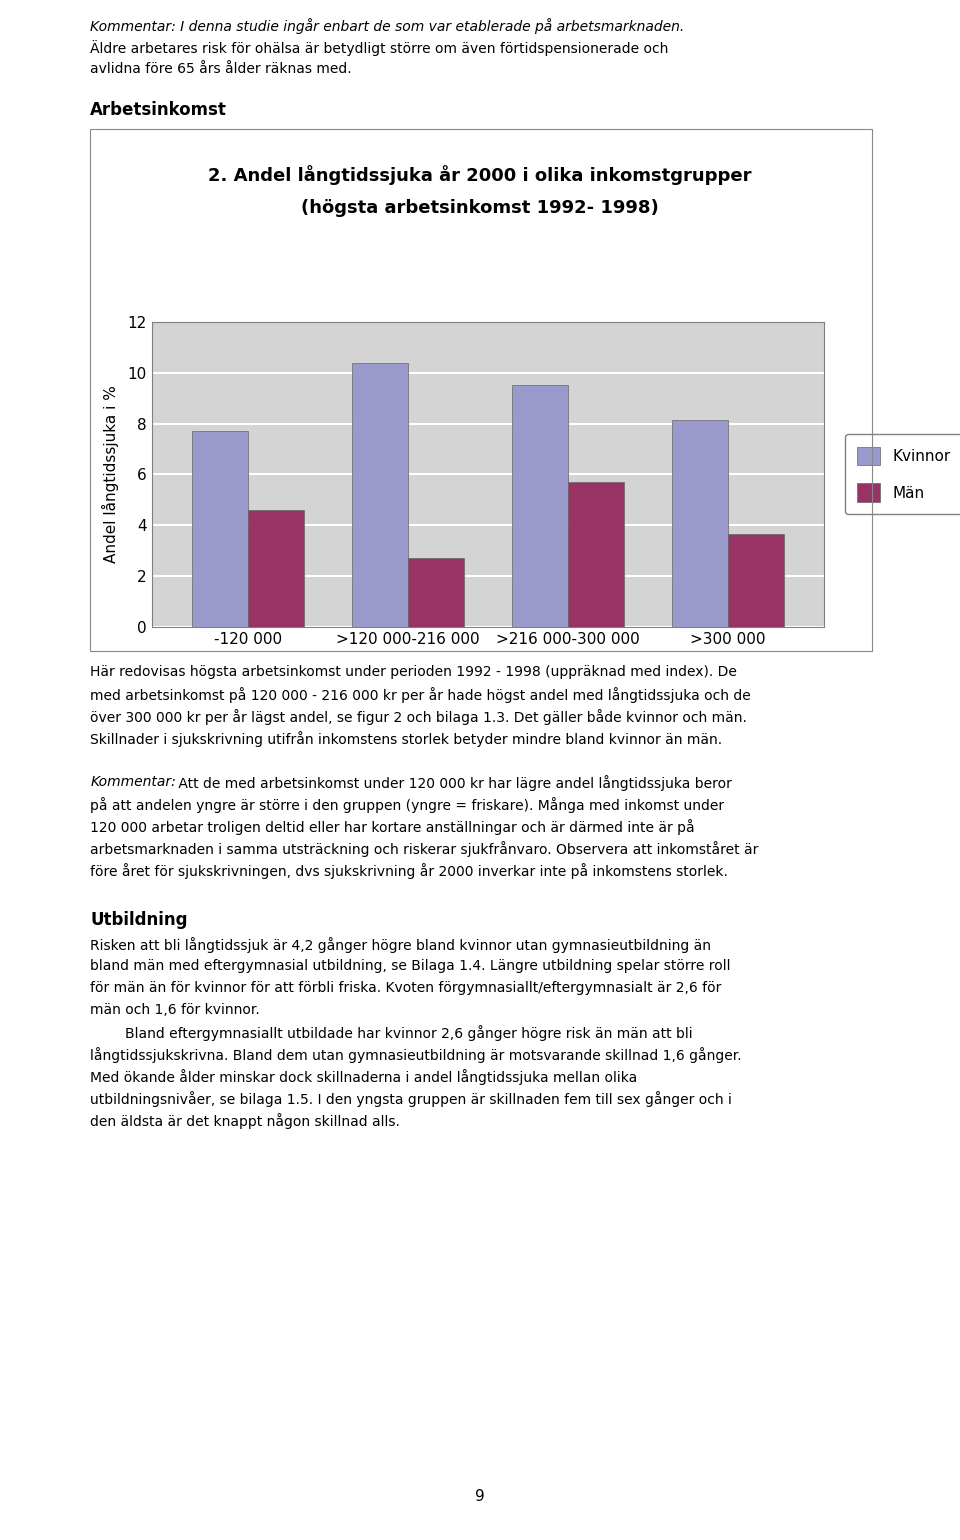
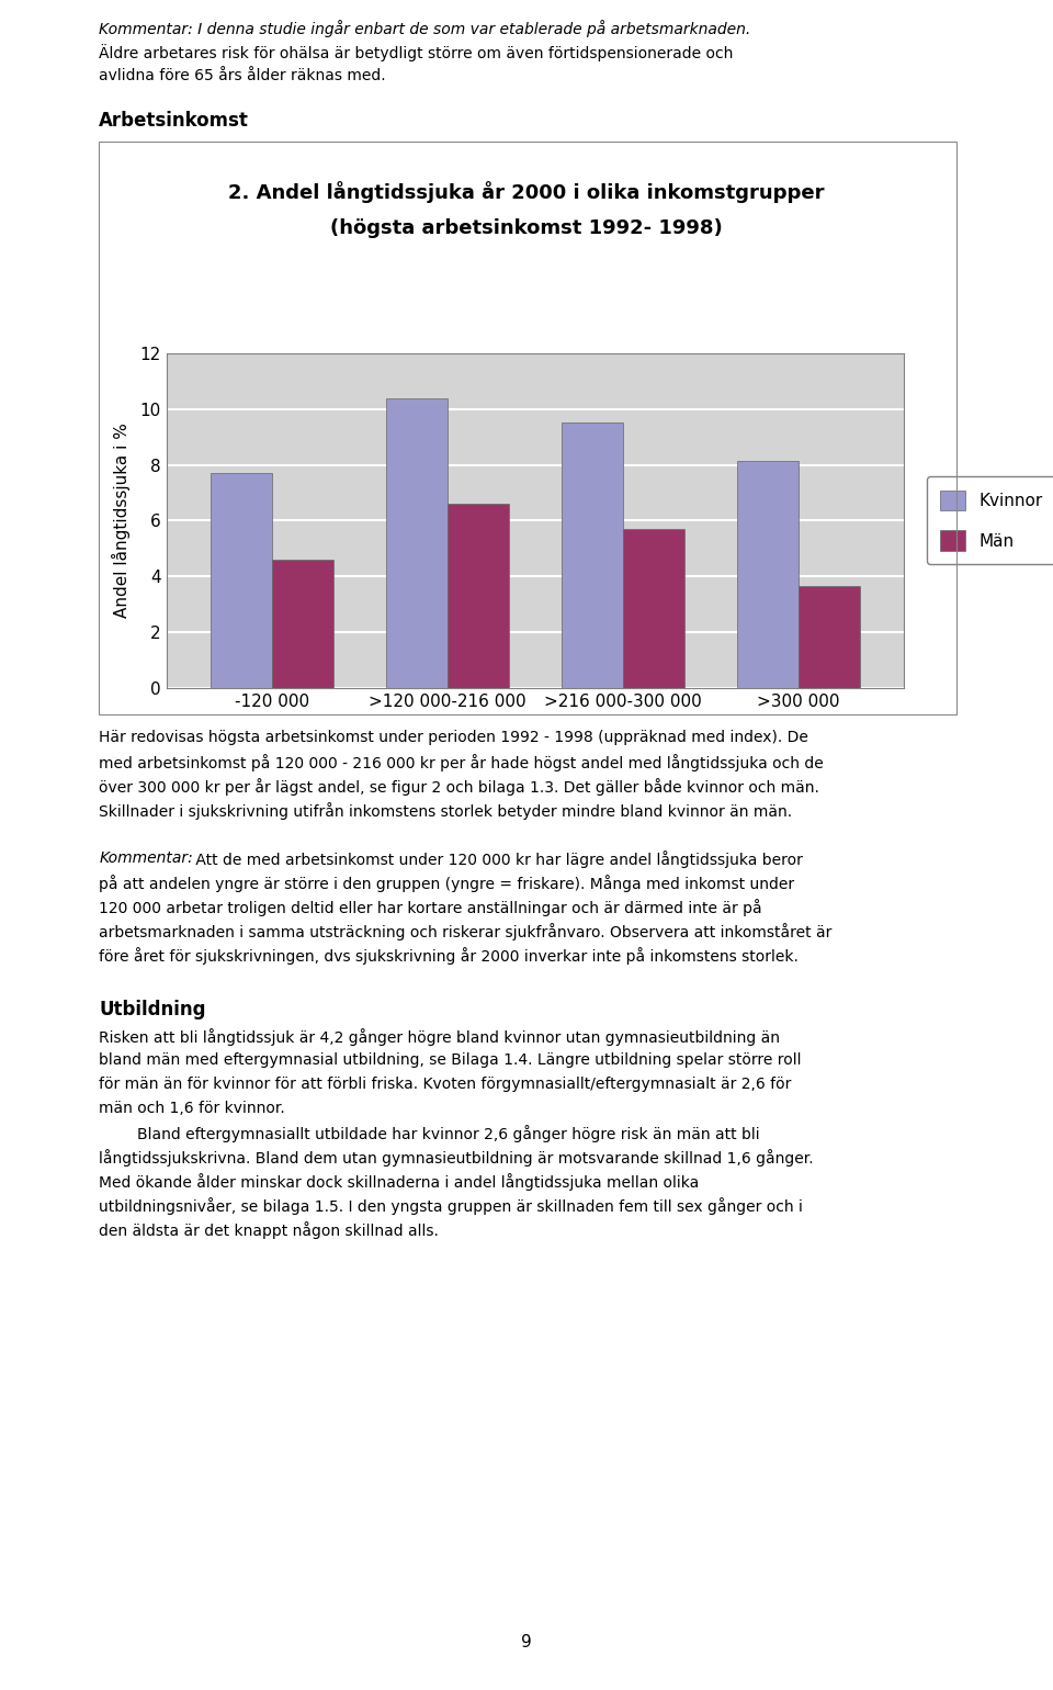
Män/>120 000-216 000: 2.70 -> 6.60
